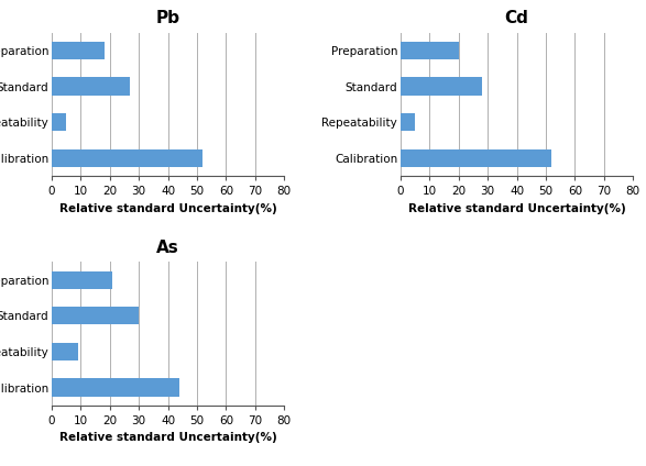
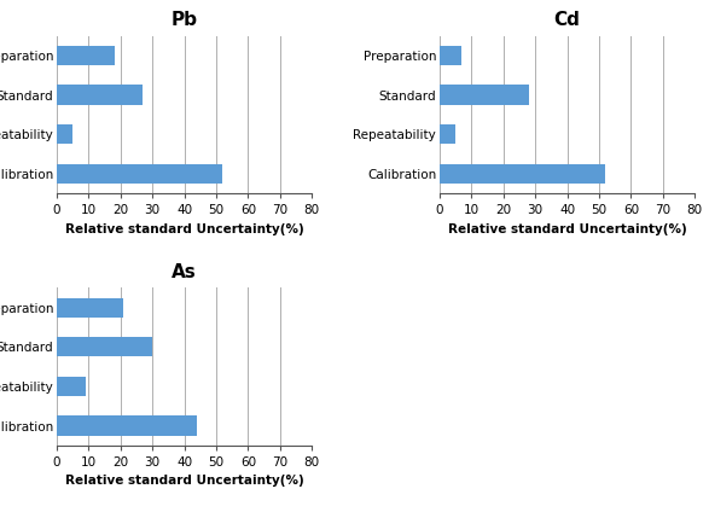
Cd/Preparation: 20 -> 7
